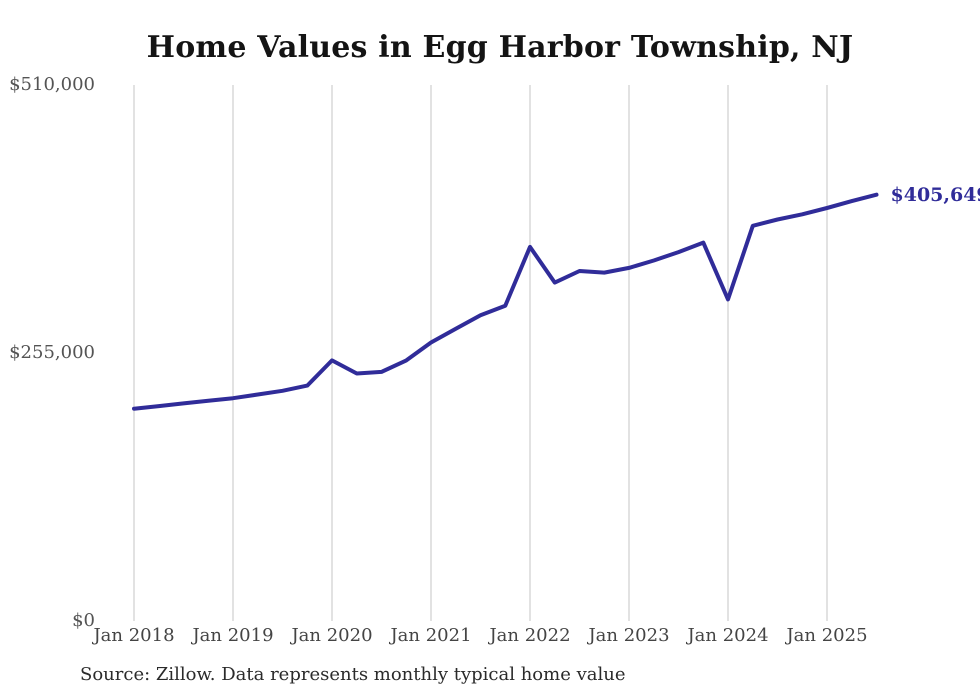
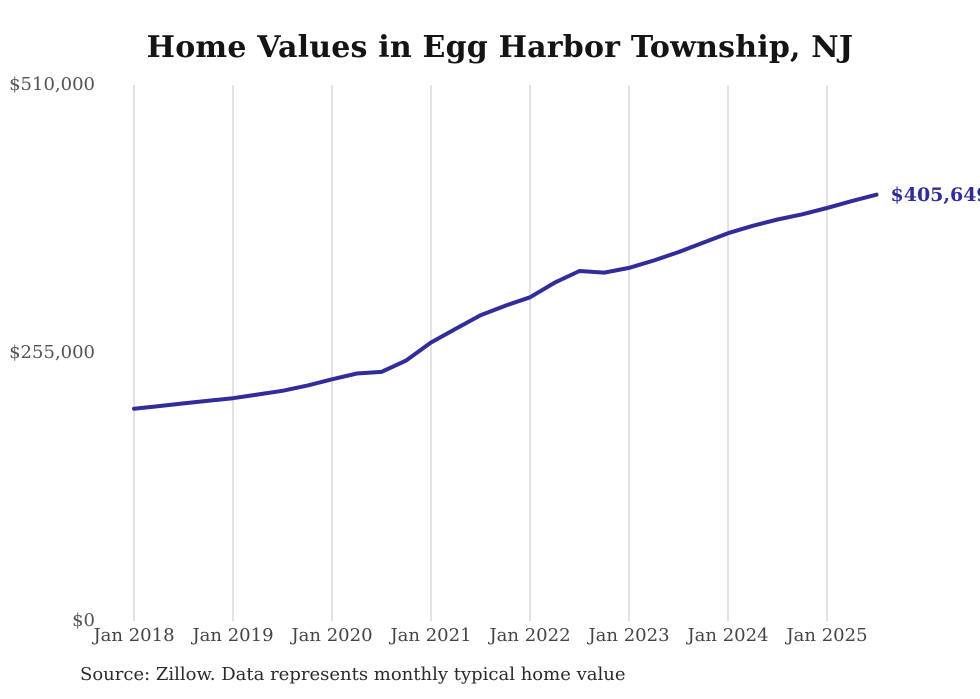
Jan 2020: $248000 -> $230000
Jan 2022: $356000 -> $308000
Jan 2024: $306000 -> $369000
